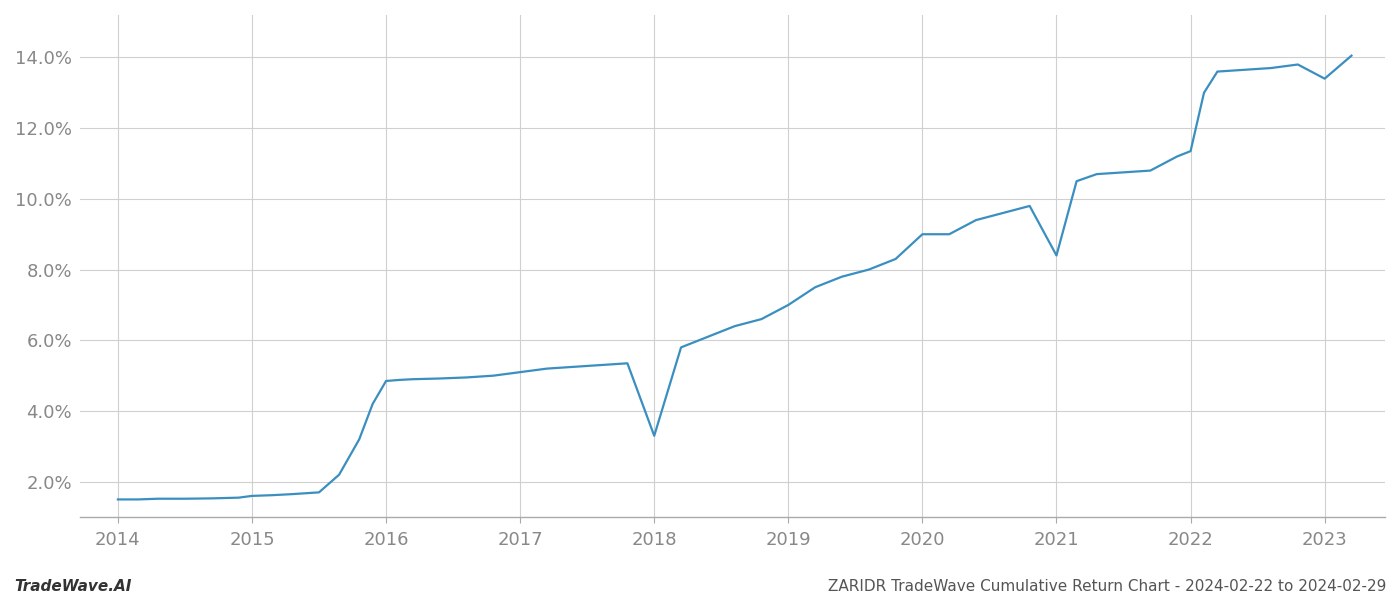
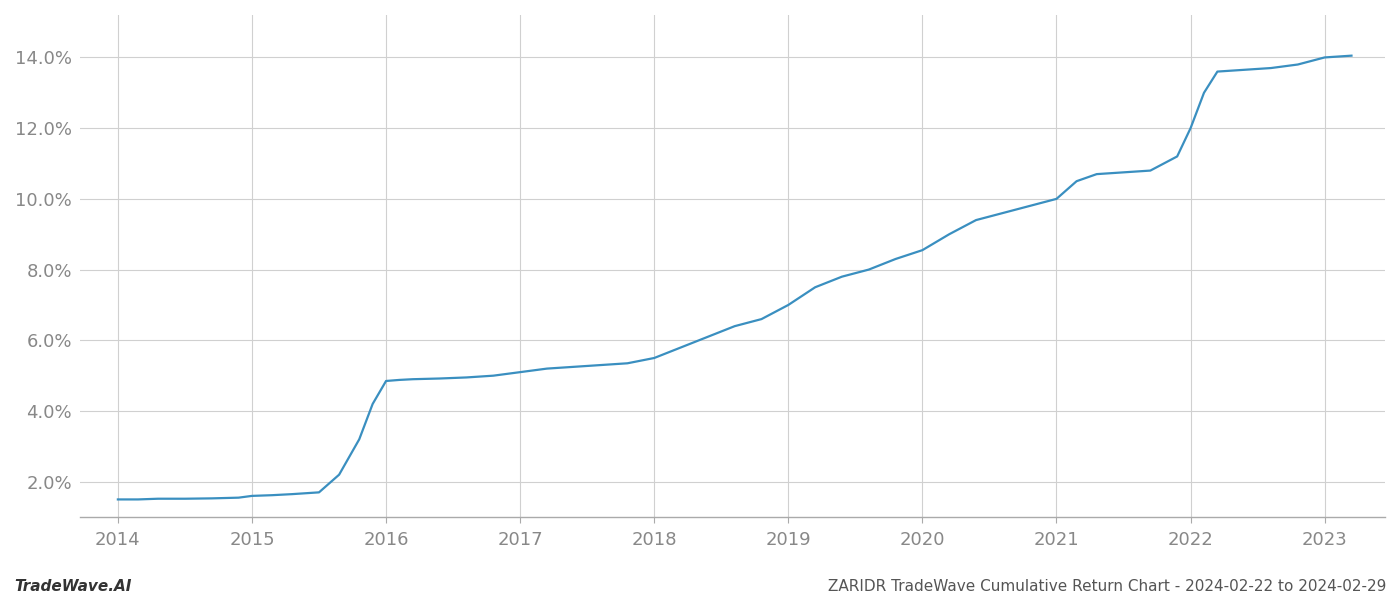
2018: 3.30% -> 5.50%
2020: 9.00% -> 8.55%
2021: 8.40% -> 10.00%
2022: 11.35% -> 12.00%
2023: 13.40% -> 14.00%
